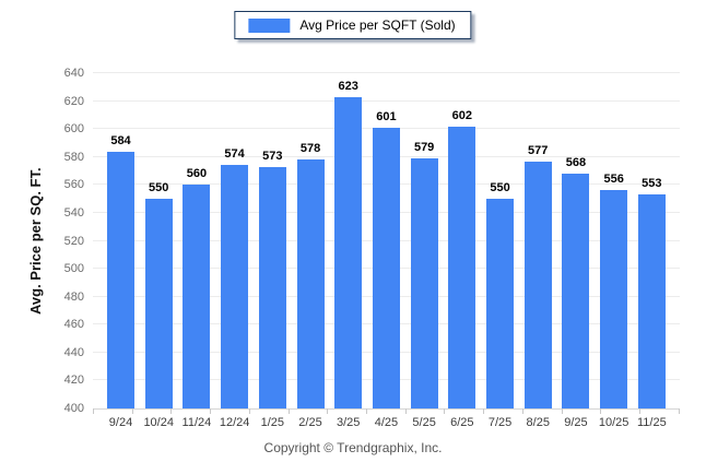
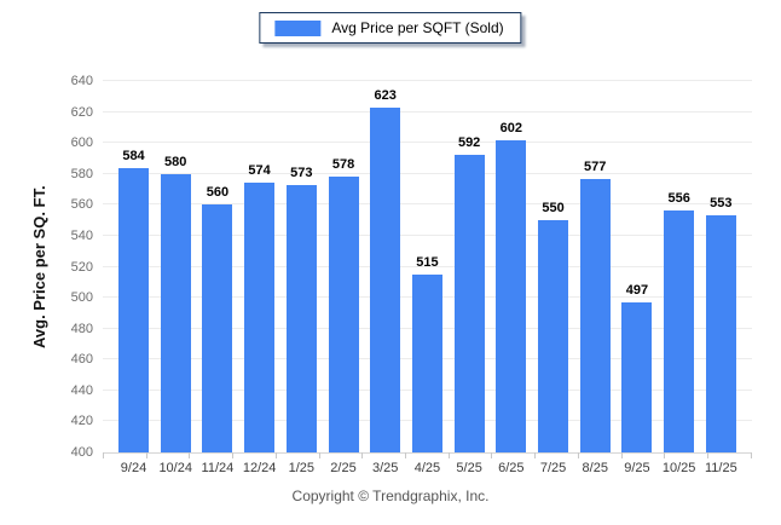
10/24: 550 -> 580
4/25: 601 -> 515
5/25: 579 -> 592
9/25: 568 -> 497
